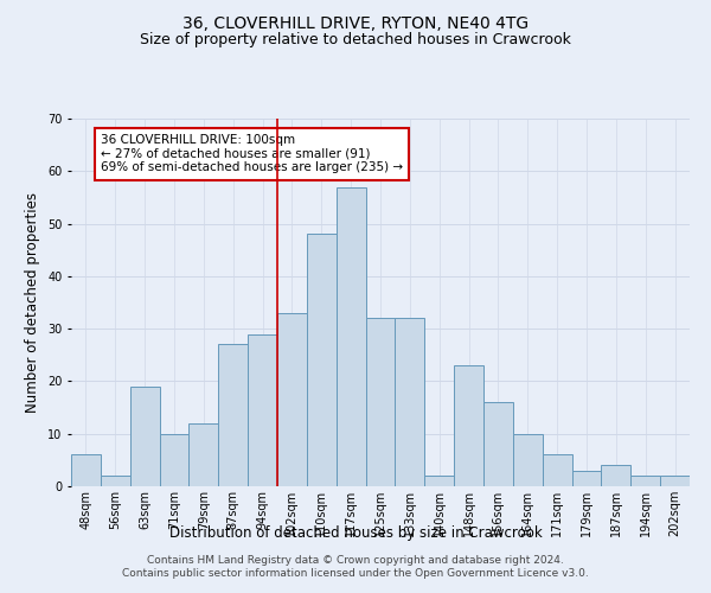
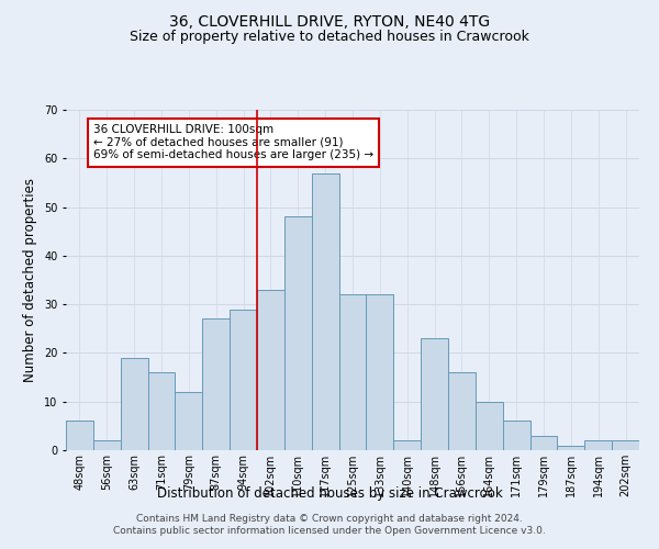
71sqm: 10 -> 16
187sqm: 4 -> 1
